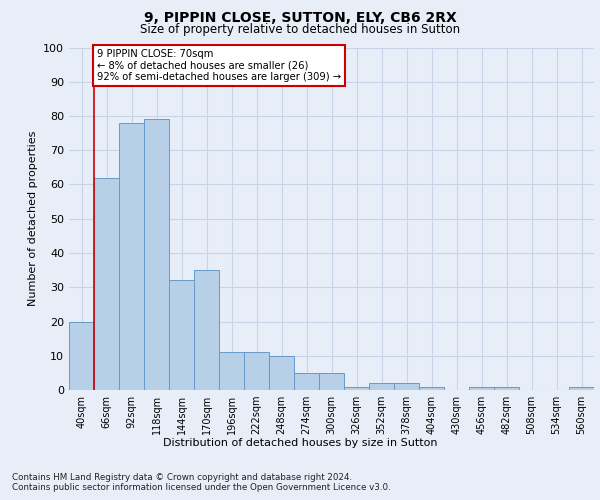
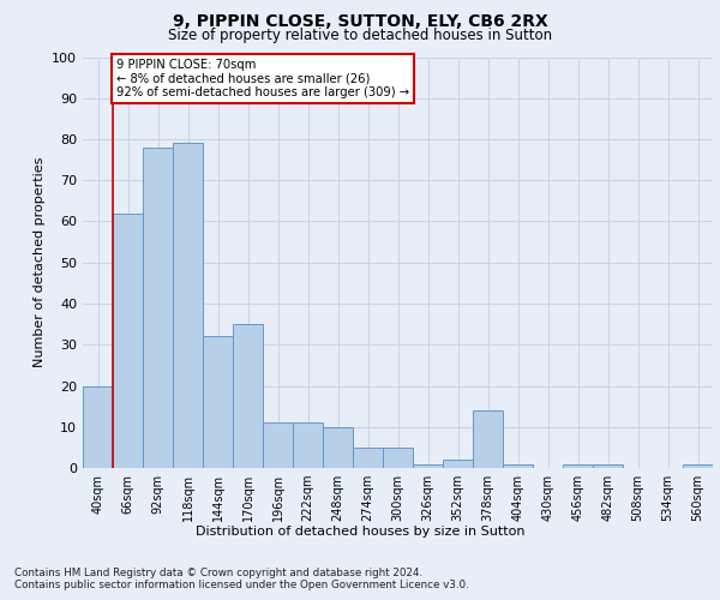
378sqm: 2 -> 14
